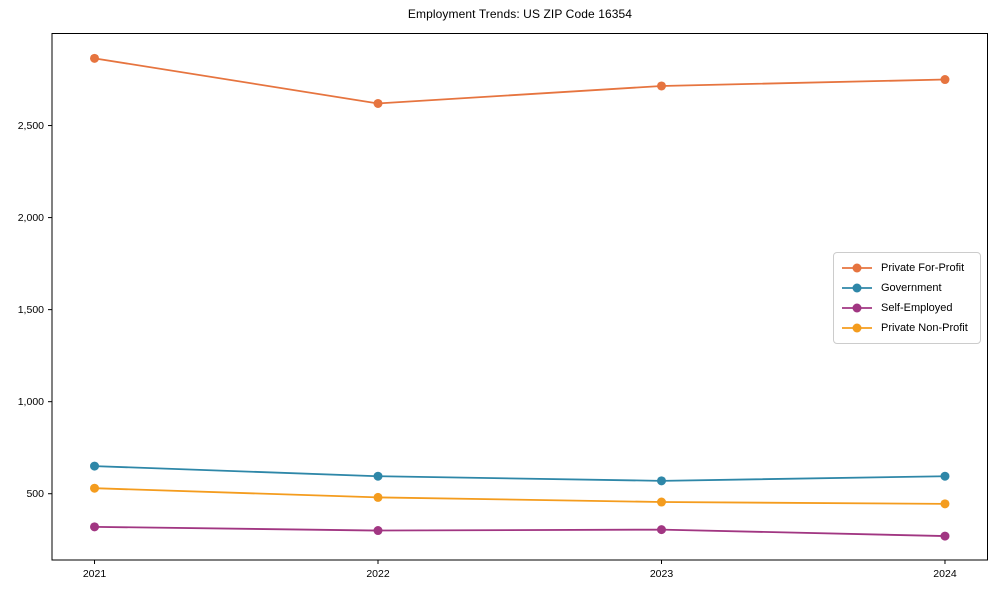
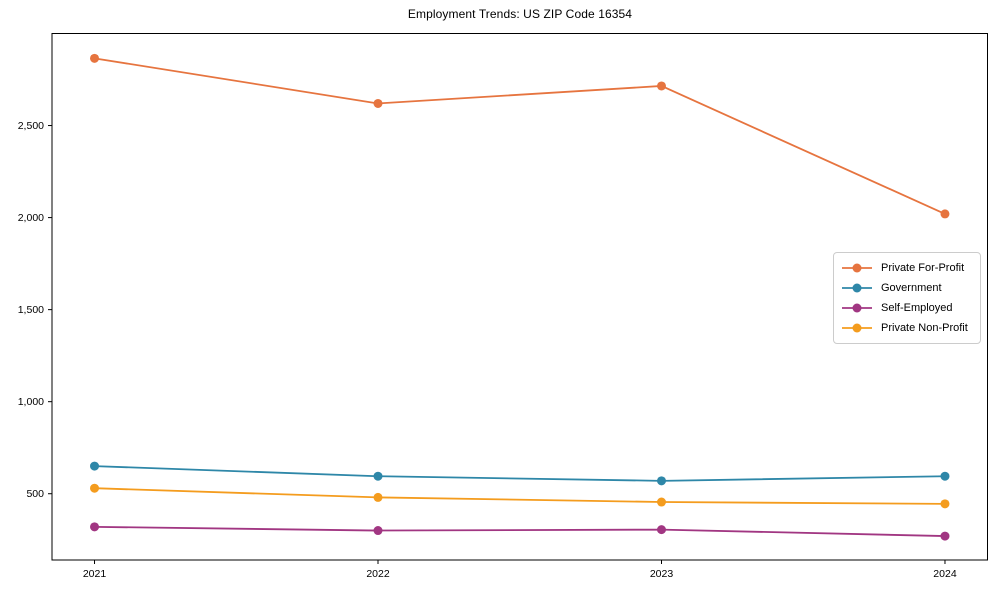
Private For-Profit/2024: 2750 -> 2020
